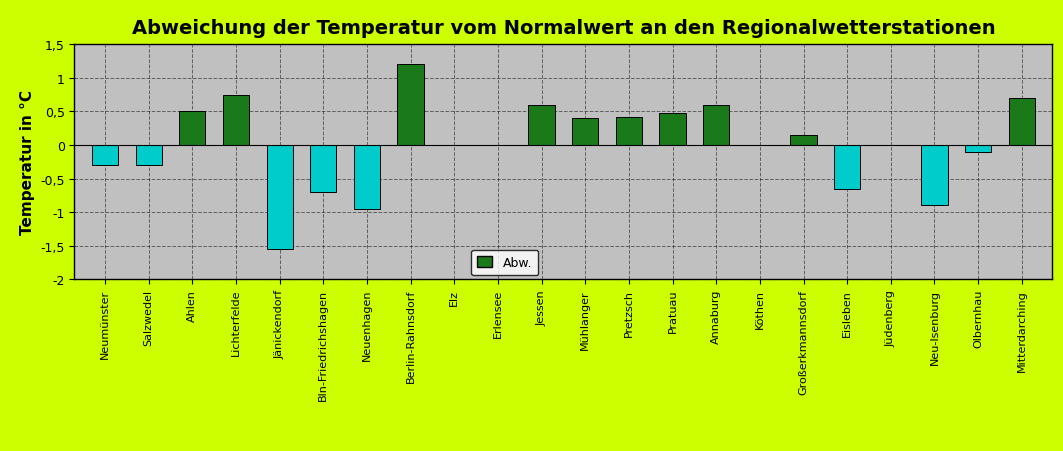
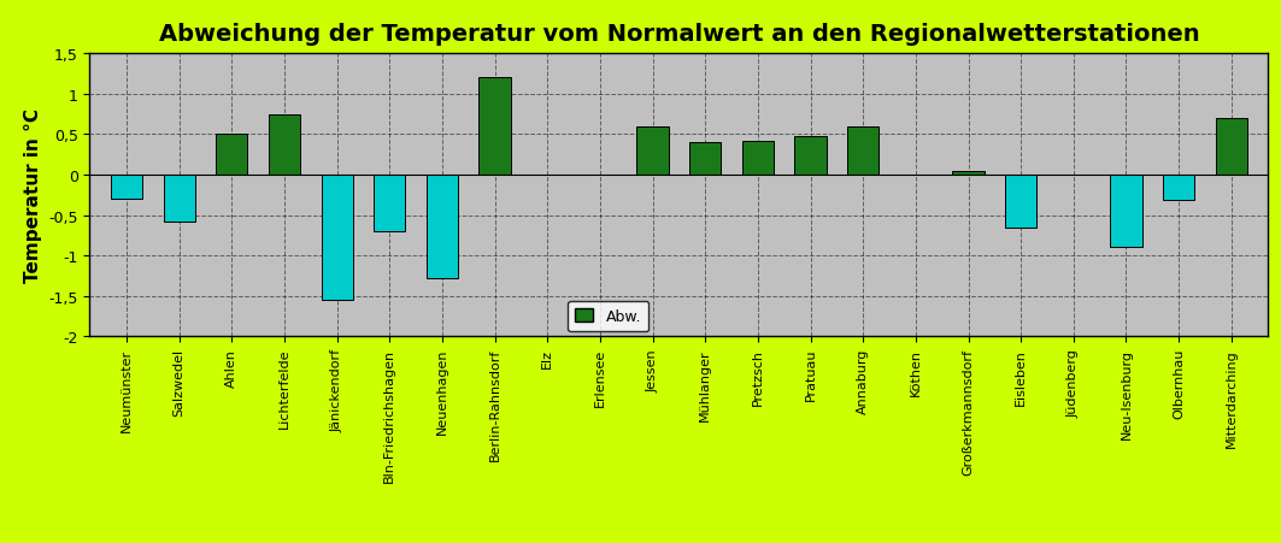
Salzwedel: -0,30 -> -0,58
Neuenhagen: -0,95 -> -1,28
Großerkmannsdorf: 0,15 -> 0,04
Olbernhau: -0,10 -> -0,32
